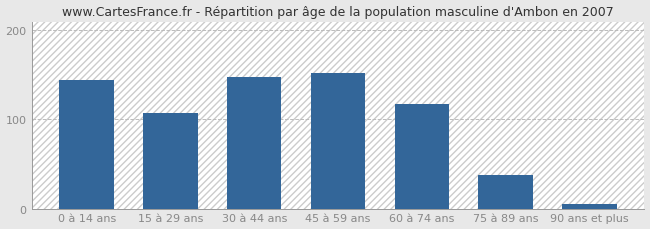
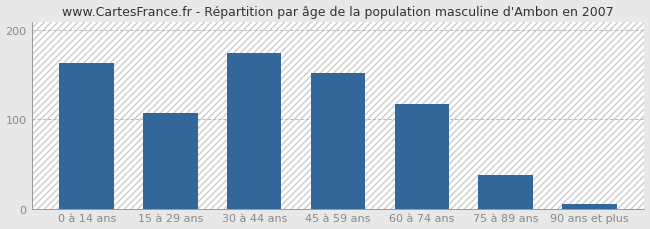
0 à 14 ans: 144 -> 163
30 à 44 ans: 148 -> 175
